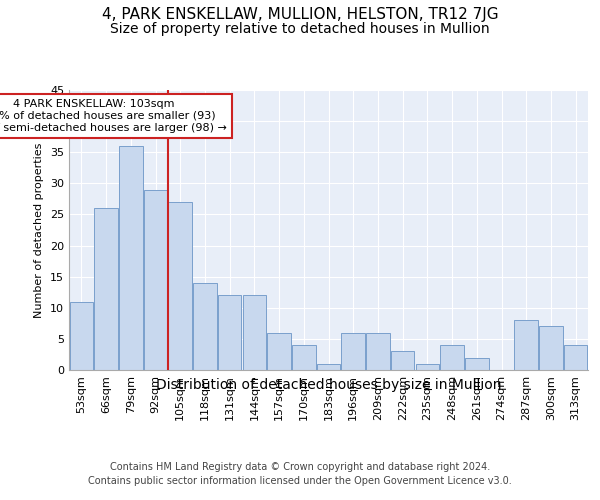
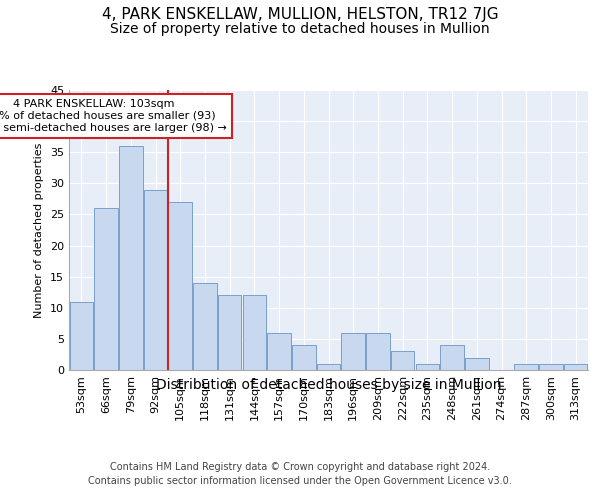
287sqm: 8 -> 1
300sqm: 7 -> 1
313sqm: 4 -> 1
